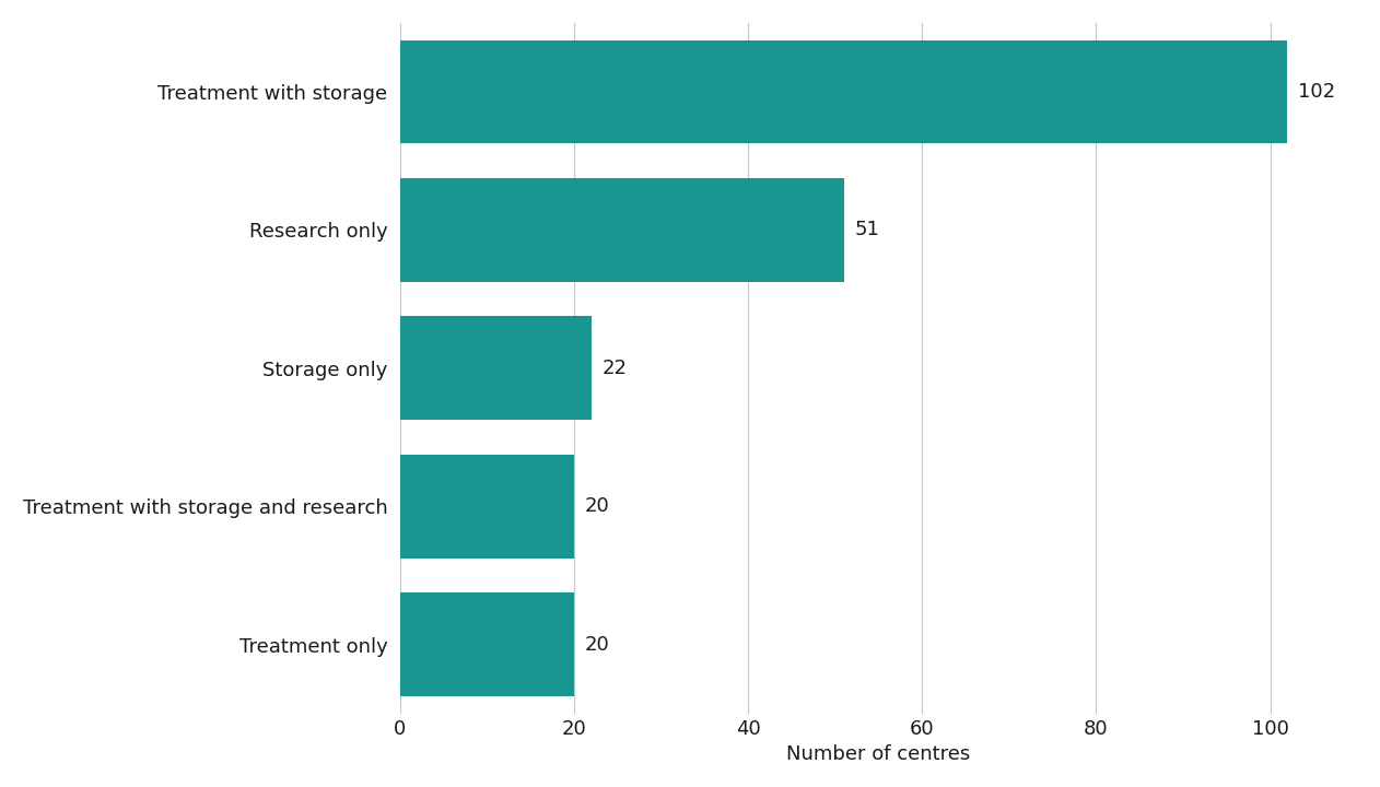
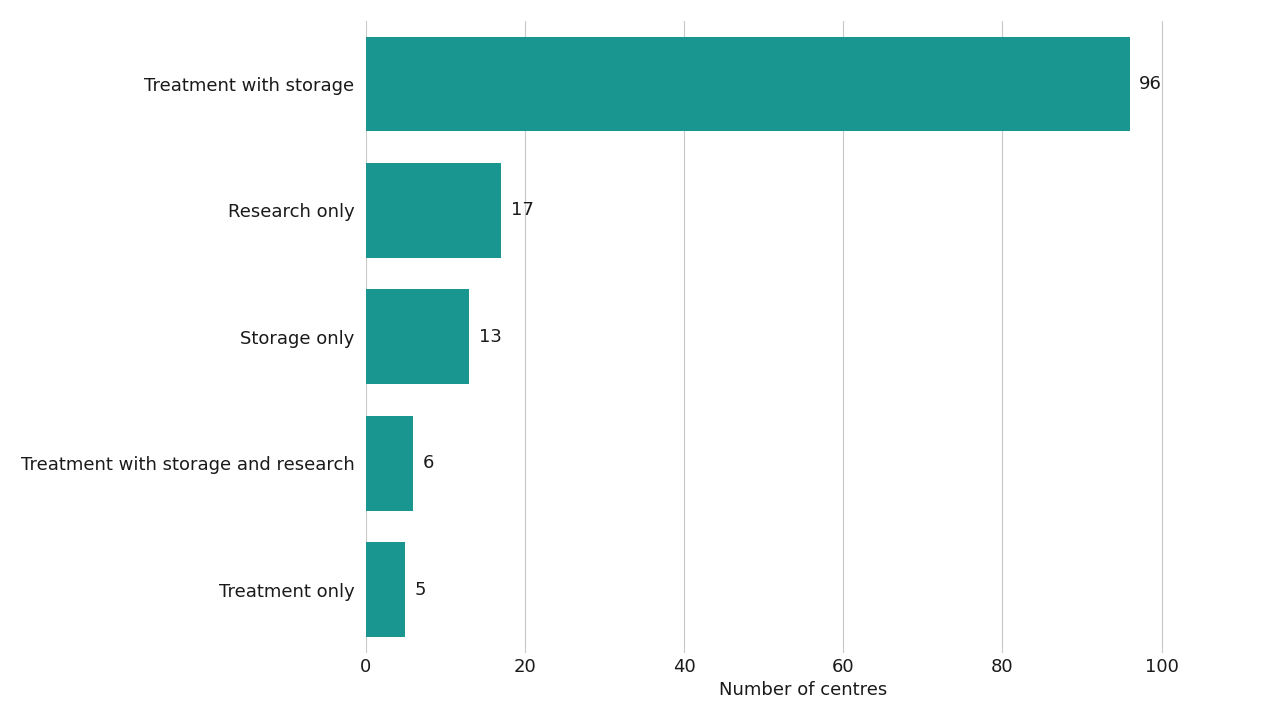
Treatment with storage: 102 -> 96
Research only: 51 -> 17
Storage only: 22 -> 13
Treatment with storage and research: 20 -> 6
Treatment only: 20 -> 5
